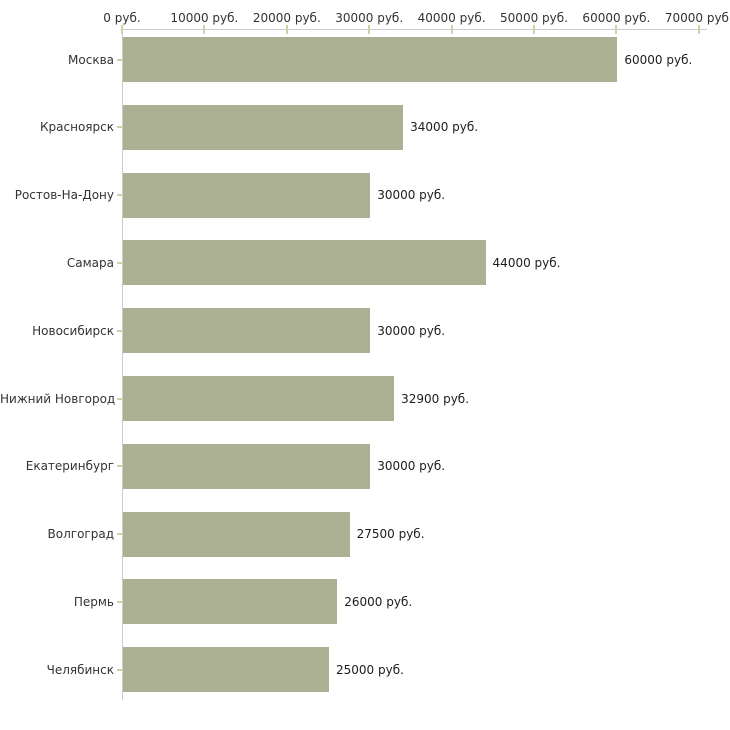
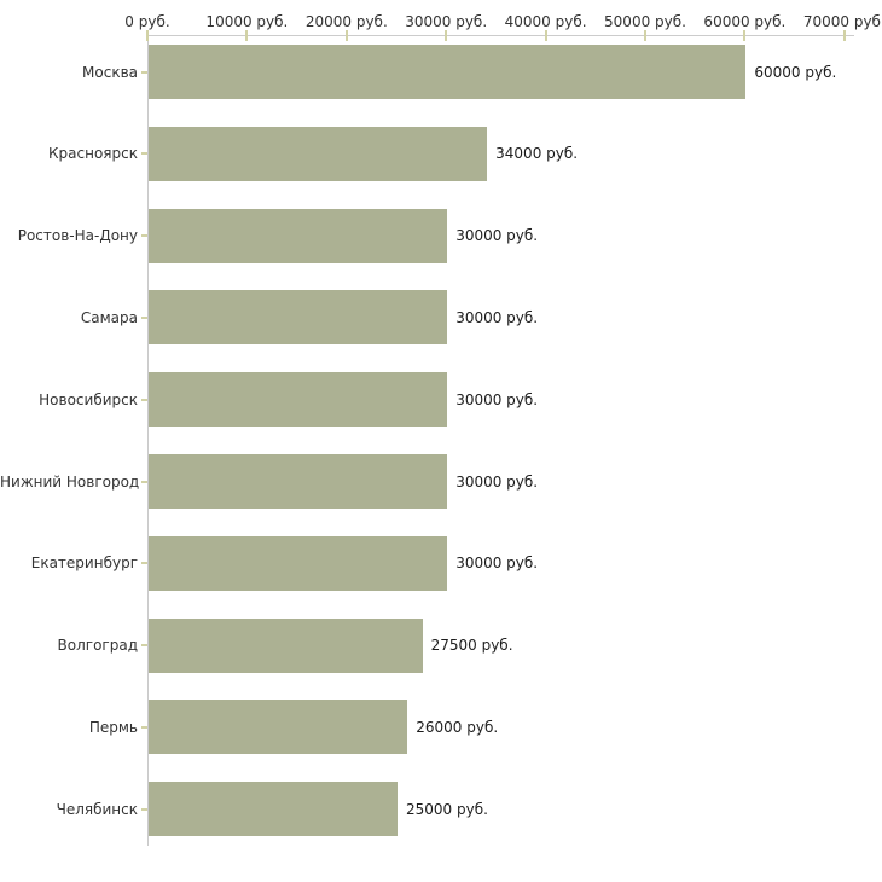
Самара: 44000 -> 30000
Нижний Новгород: 32900 -> 30000
